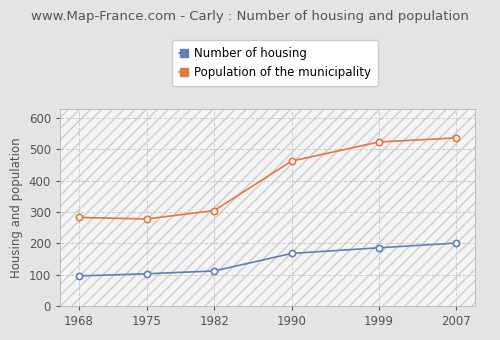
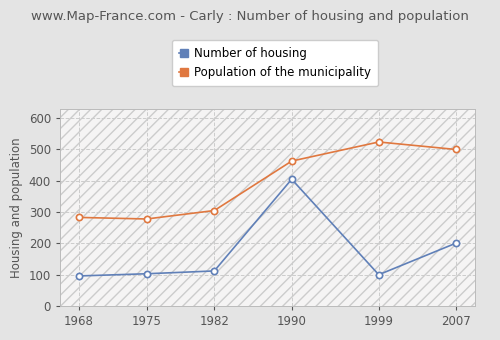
Number of housing/1990: 168 -> 405
Number of housing/1999: 186 -> 100
Population of the municipality/2007: 537 -> 500
